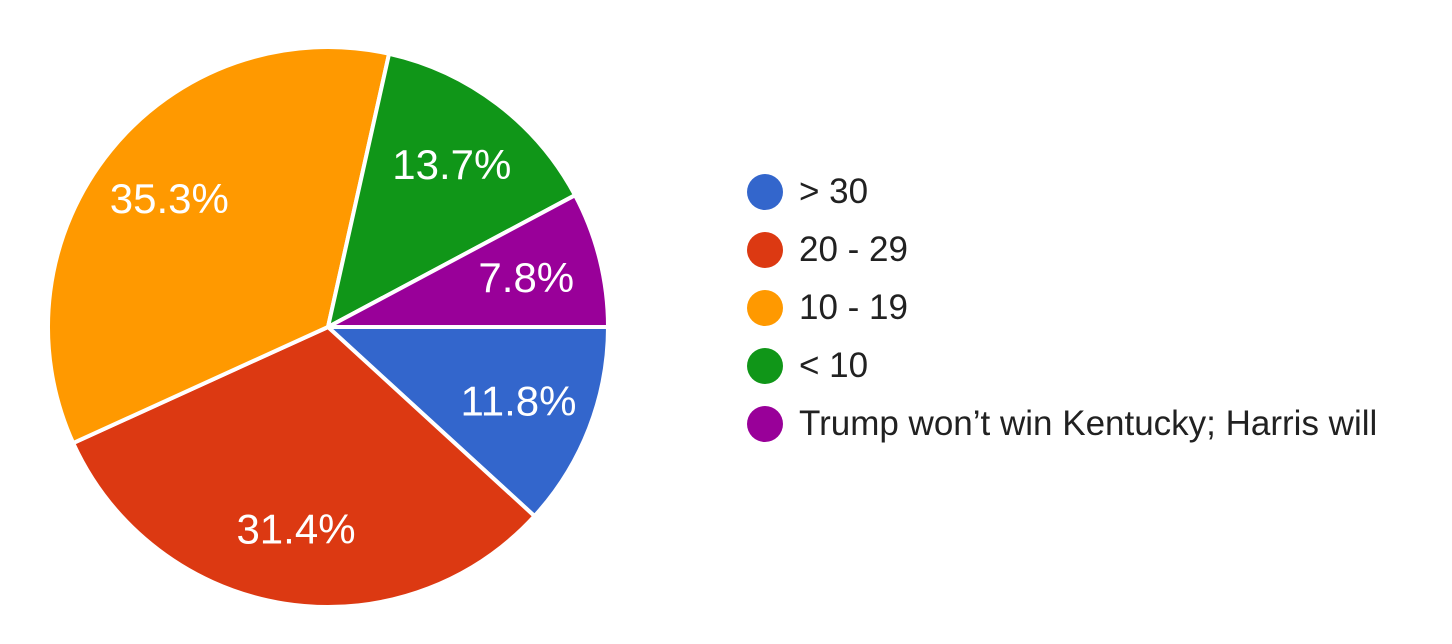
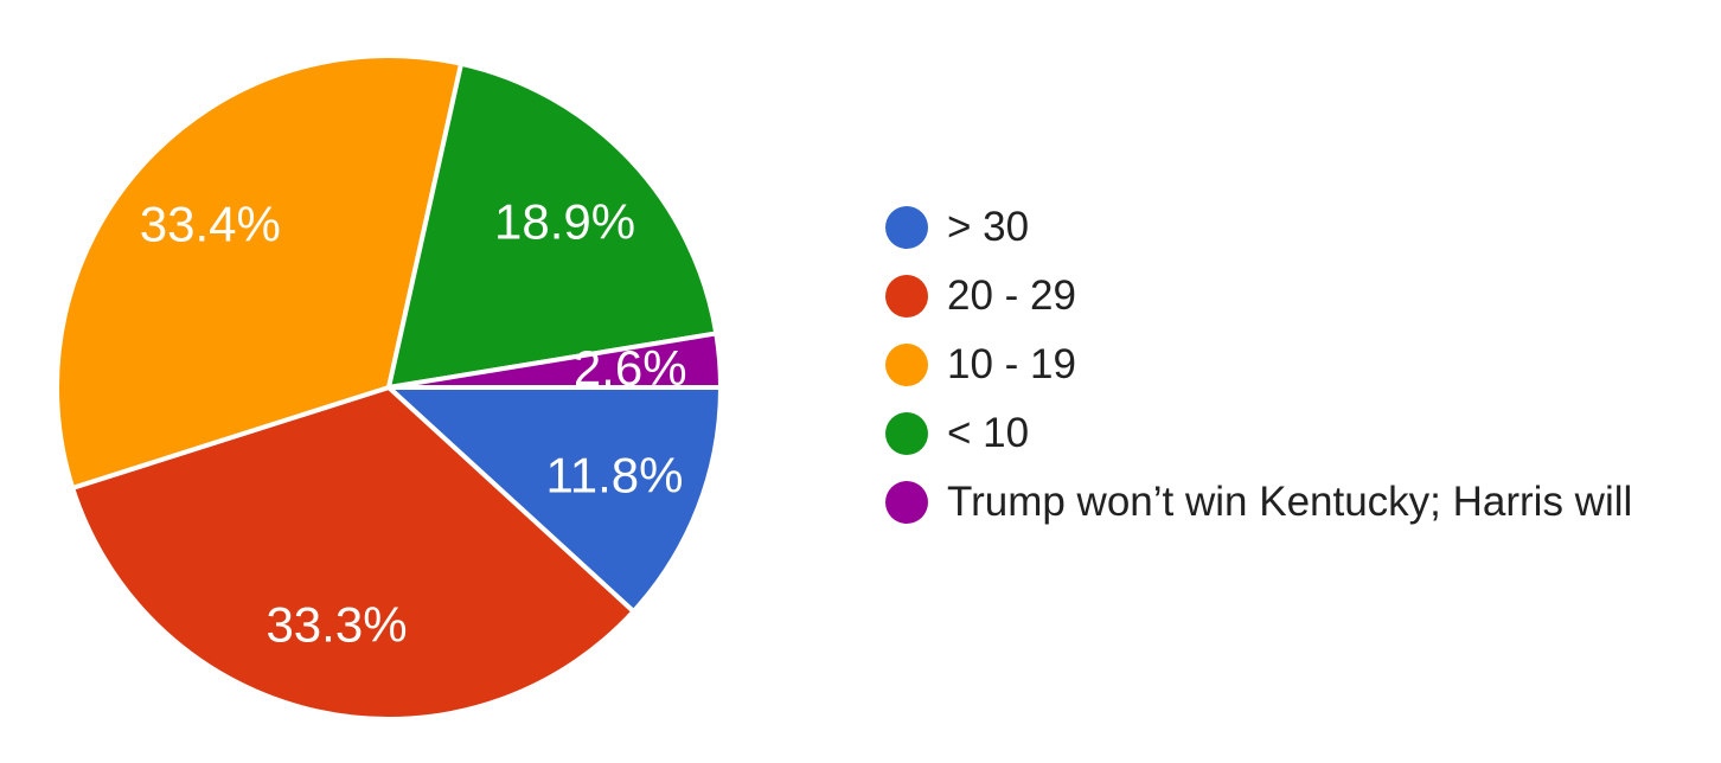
20 - 29: 31.4% -> 33.3%
10 - 19: 35.3% -> 33.4%
< 10: 13.7% -> 18.9%
Trump won’t win Kentucky; Harris will: 7.8% -> 2.6%
